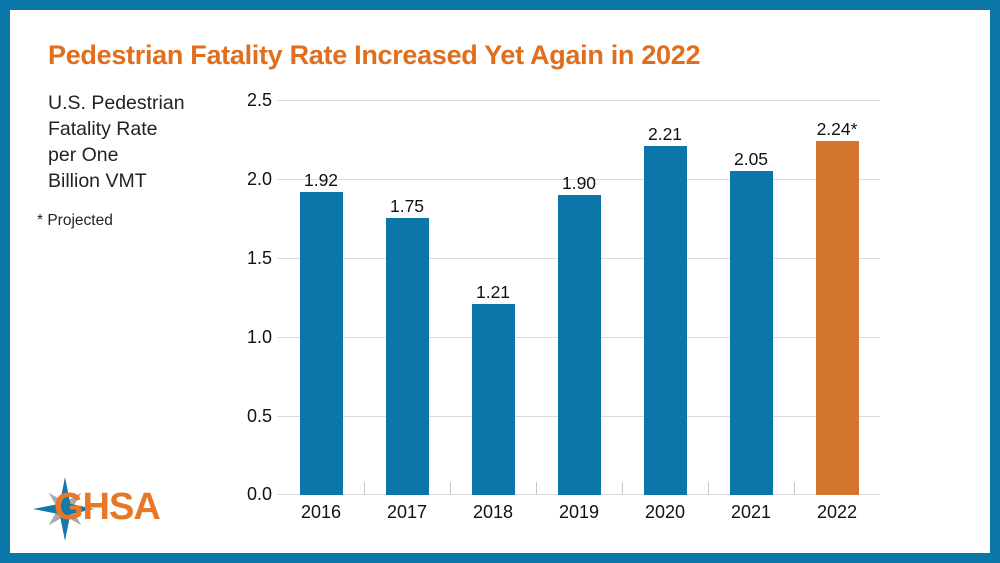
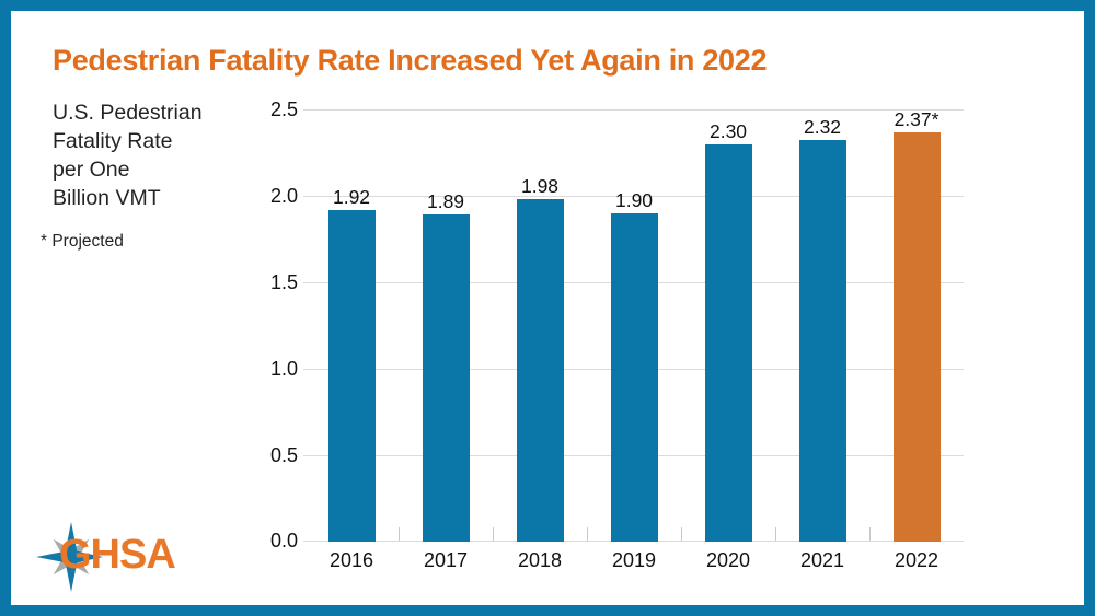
2017: 1.75 -> 1.89
2018: 1.21 -> 1.98
2020: 2.21 -> 2.30
2021: 2.05 -> 2.32
2022: 2.24 -> 2.37
